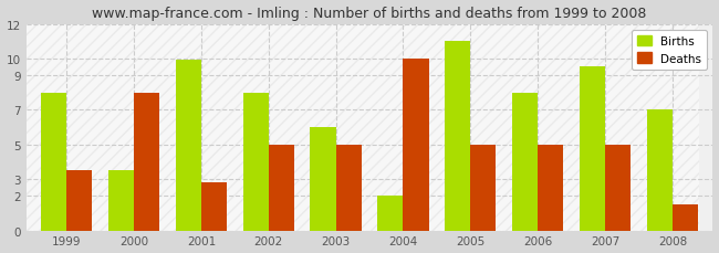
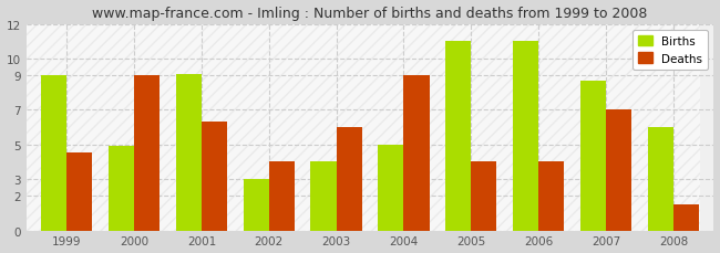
Births/1999: 8.0 -> 9.0
Deaths/1999: 3.5 -> 4.5
Births/2000: 3.5 -> 4.9
Deaths/2000: 8.0 -> 9.0
Births/2001: 9.9 -> 9.1
Deaths/2001: 2.8 -> 6.3
Births/2002: 8.0 -> 3.0
Deaths/2002: 5.0 -> 4.0
Births/2003: 6.0 -> 4.0
Deaths/2003: 5.0 -> 6.0
Births/2004: 2.0 -> 5.0
Deaths/2004: 10.0 -> 9.0
Deaths/2005: 5.0 -> 4.0
Births/2006: 8.0 -> 11.0
Deaths/2006: 5.0 -> 4.0
Births/2007: 9.5 -> 8.7
Deaths/2007: 5.0 -> 7.0
Births/2008: 7.0 -> 6.0
